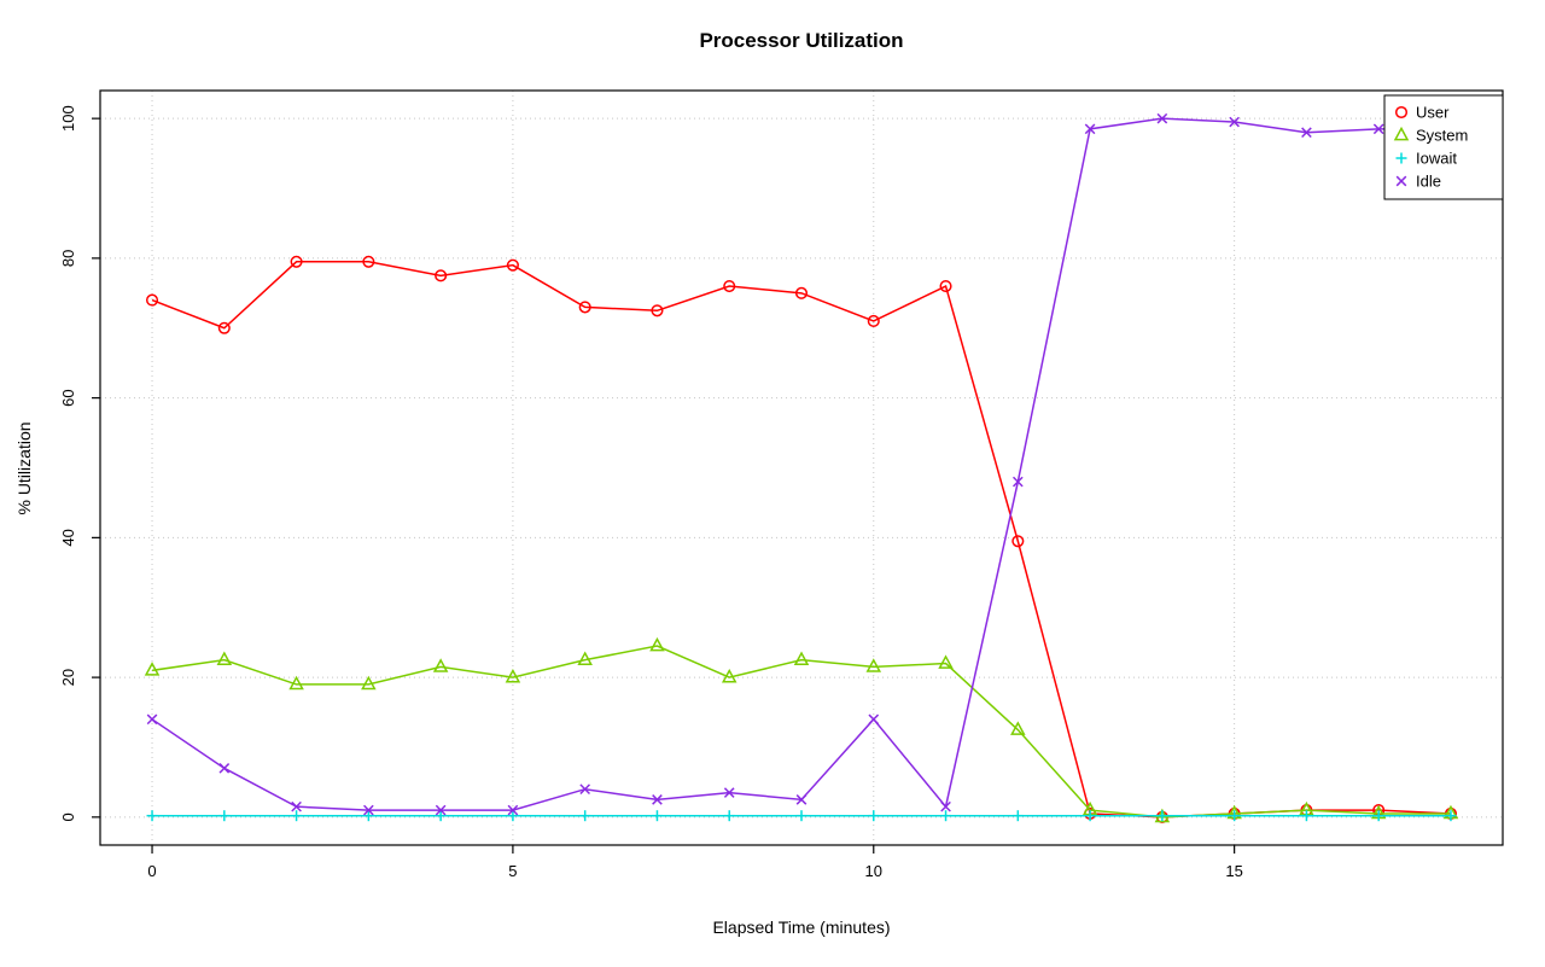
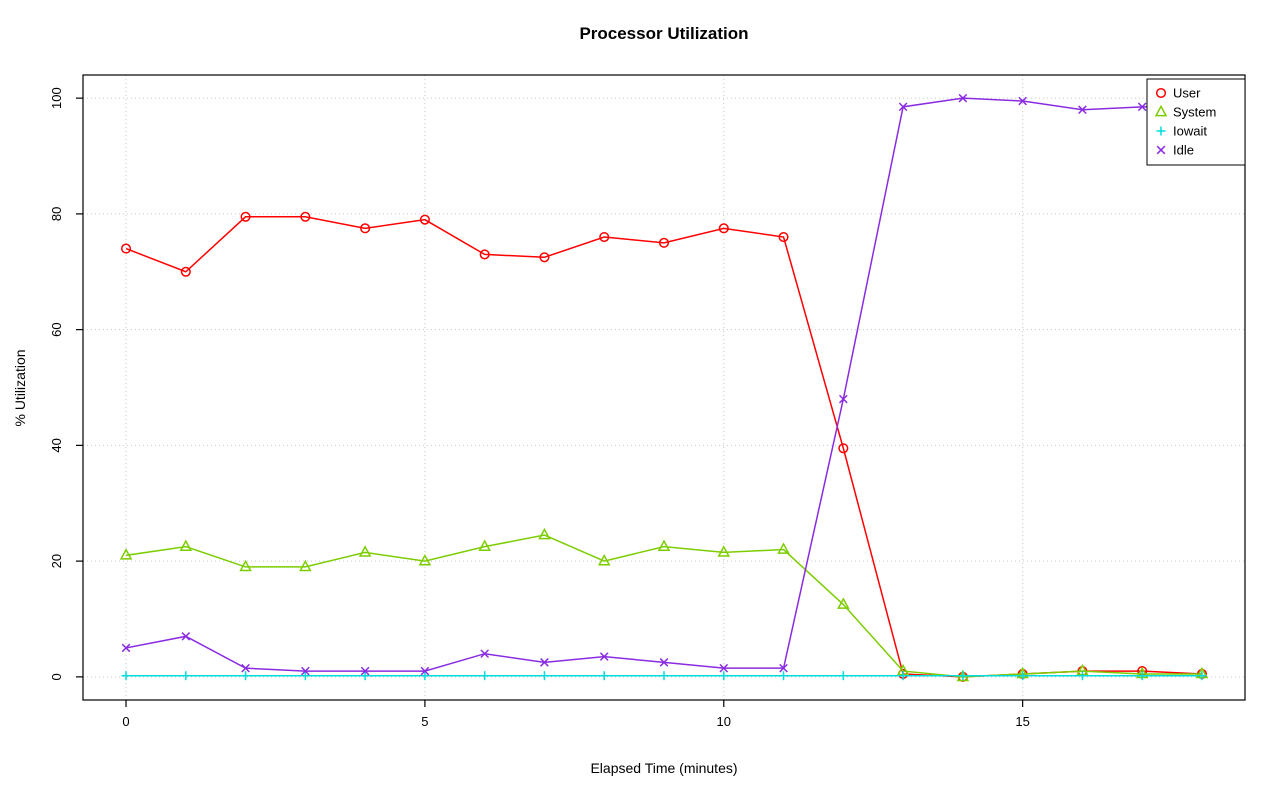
Idle/0: 14 -> 5
User/10: 71 -> 78
Idle/10: 14 -> 2
